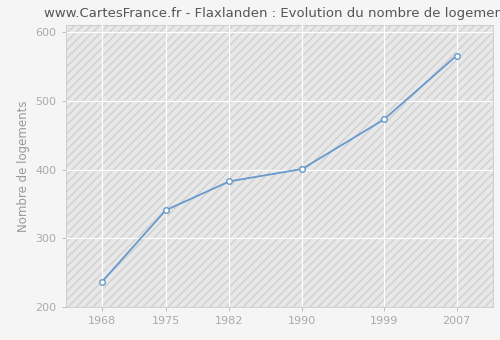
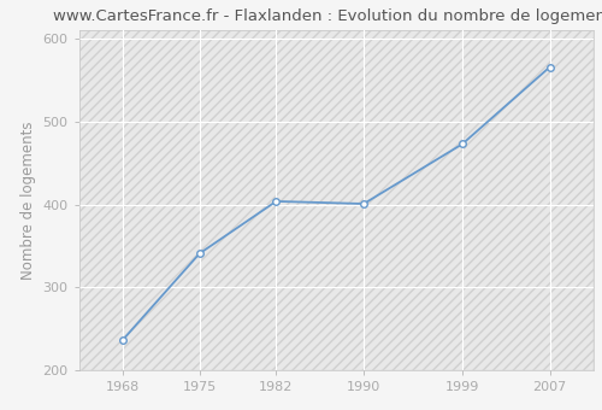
1982: 383 -> 404
